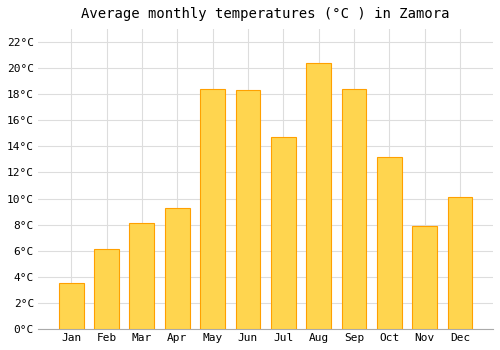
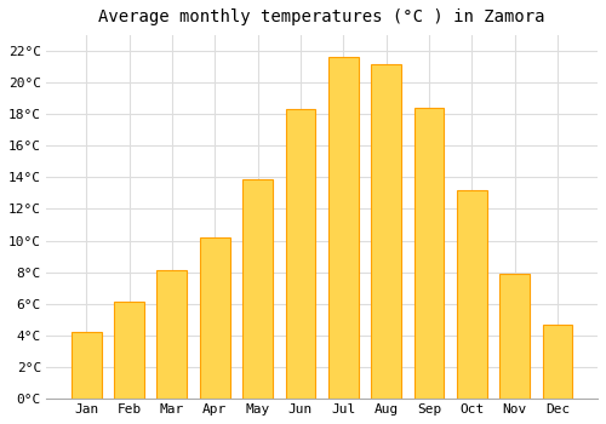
Jan: 3.5°C -> 4.2°C
Apr: 9.3°C -> 10.2°C
May: 18.4°C -> 13.9°C
Jul: 14.7°C -> 21.6°C
Aug: 20.4°C -> 21.2°C
Dec: 10.1°C -> 4.7°C
